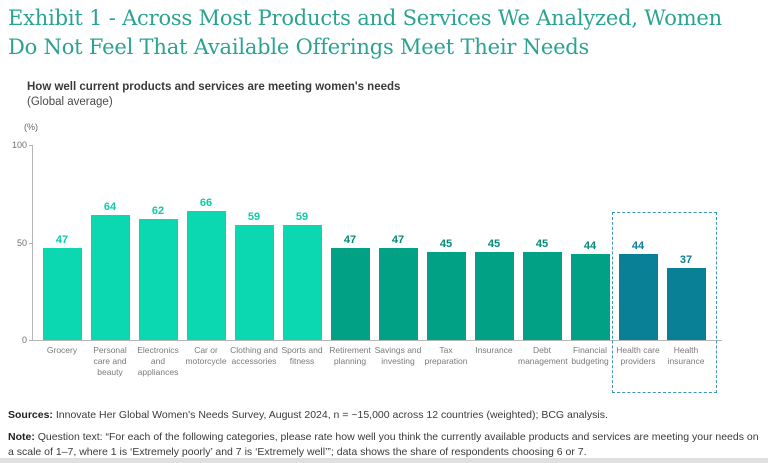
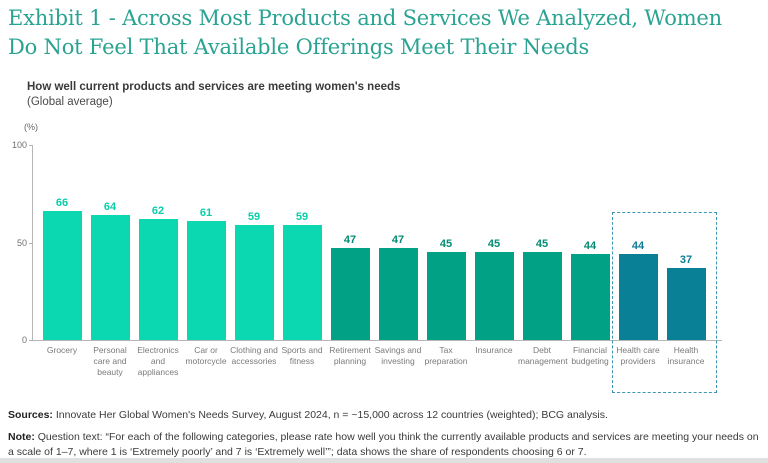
Grocery: 47 -> 66
Car or motorcycle: 66 -> 61
